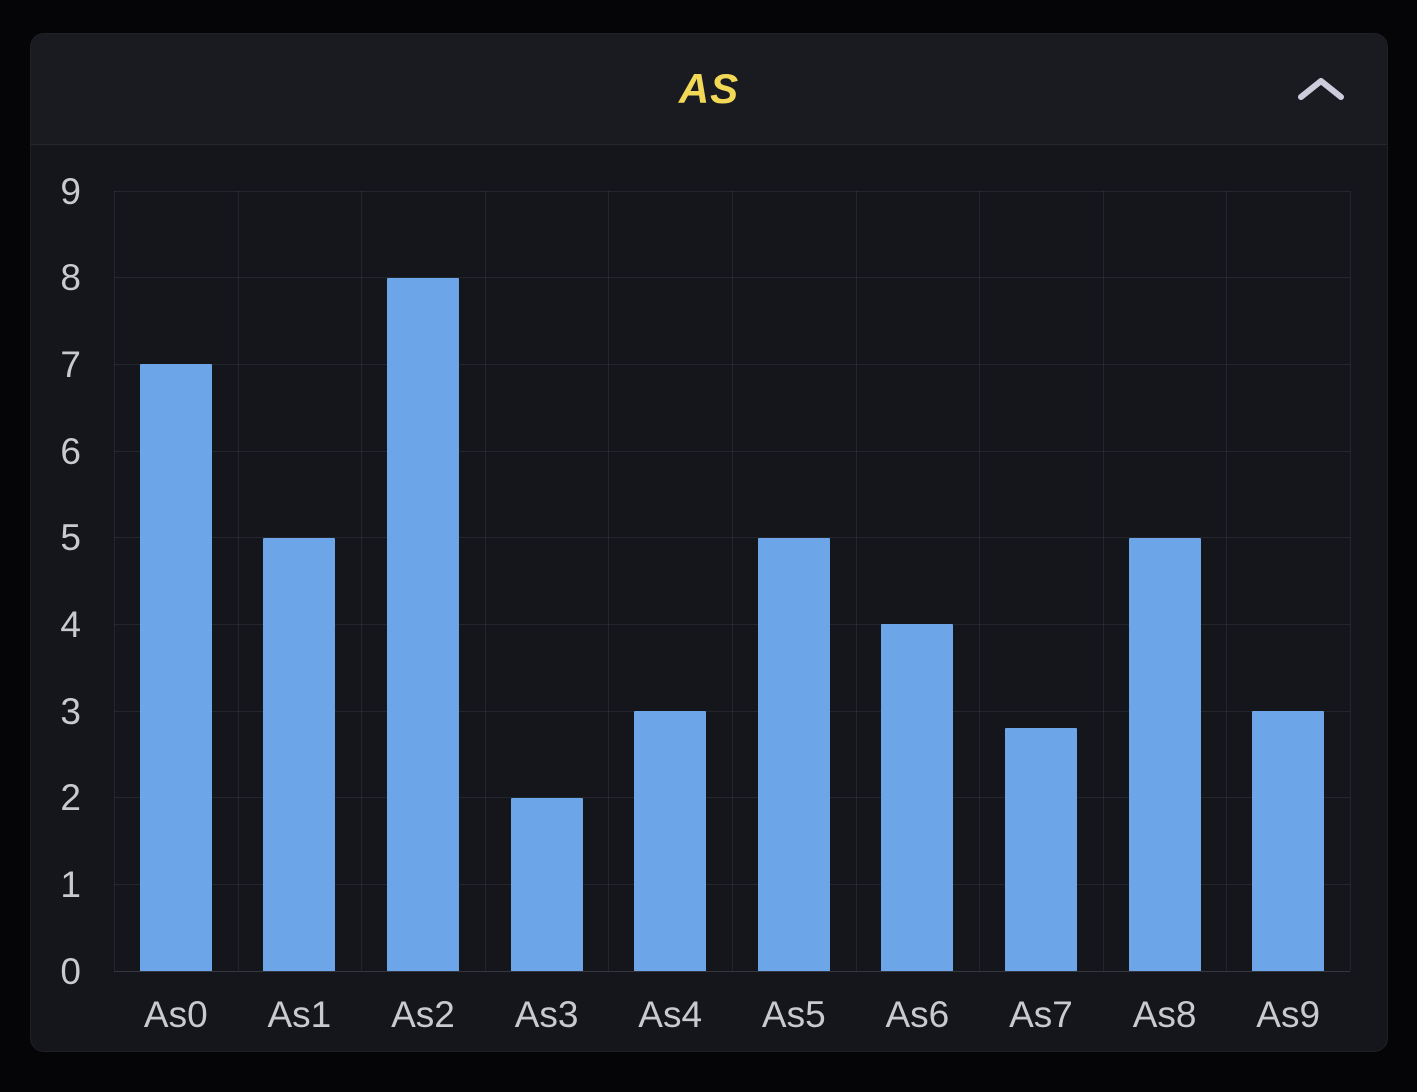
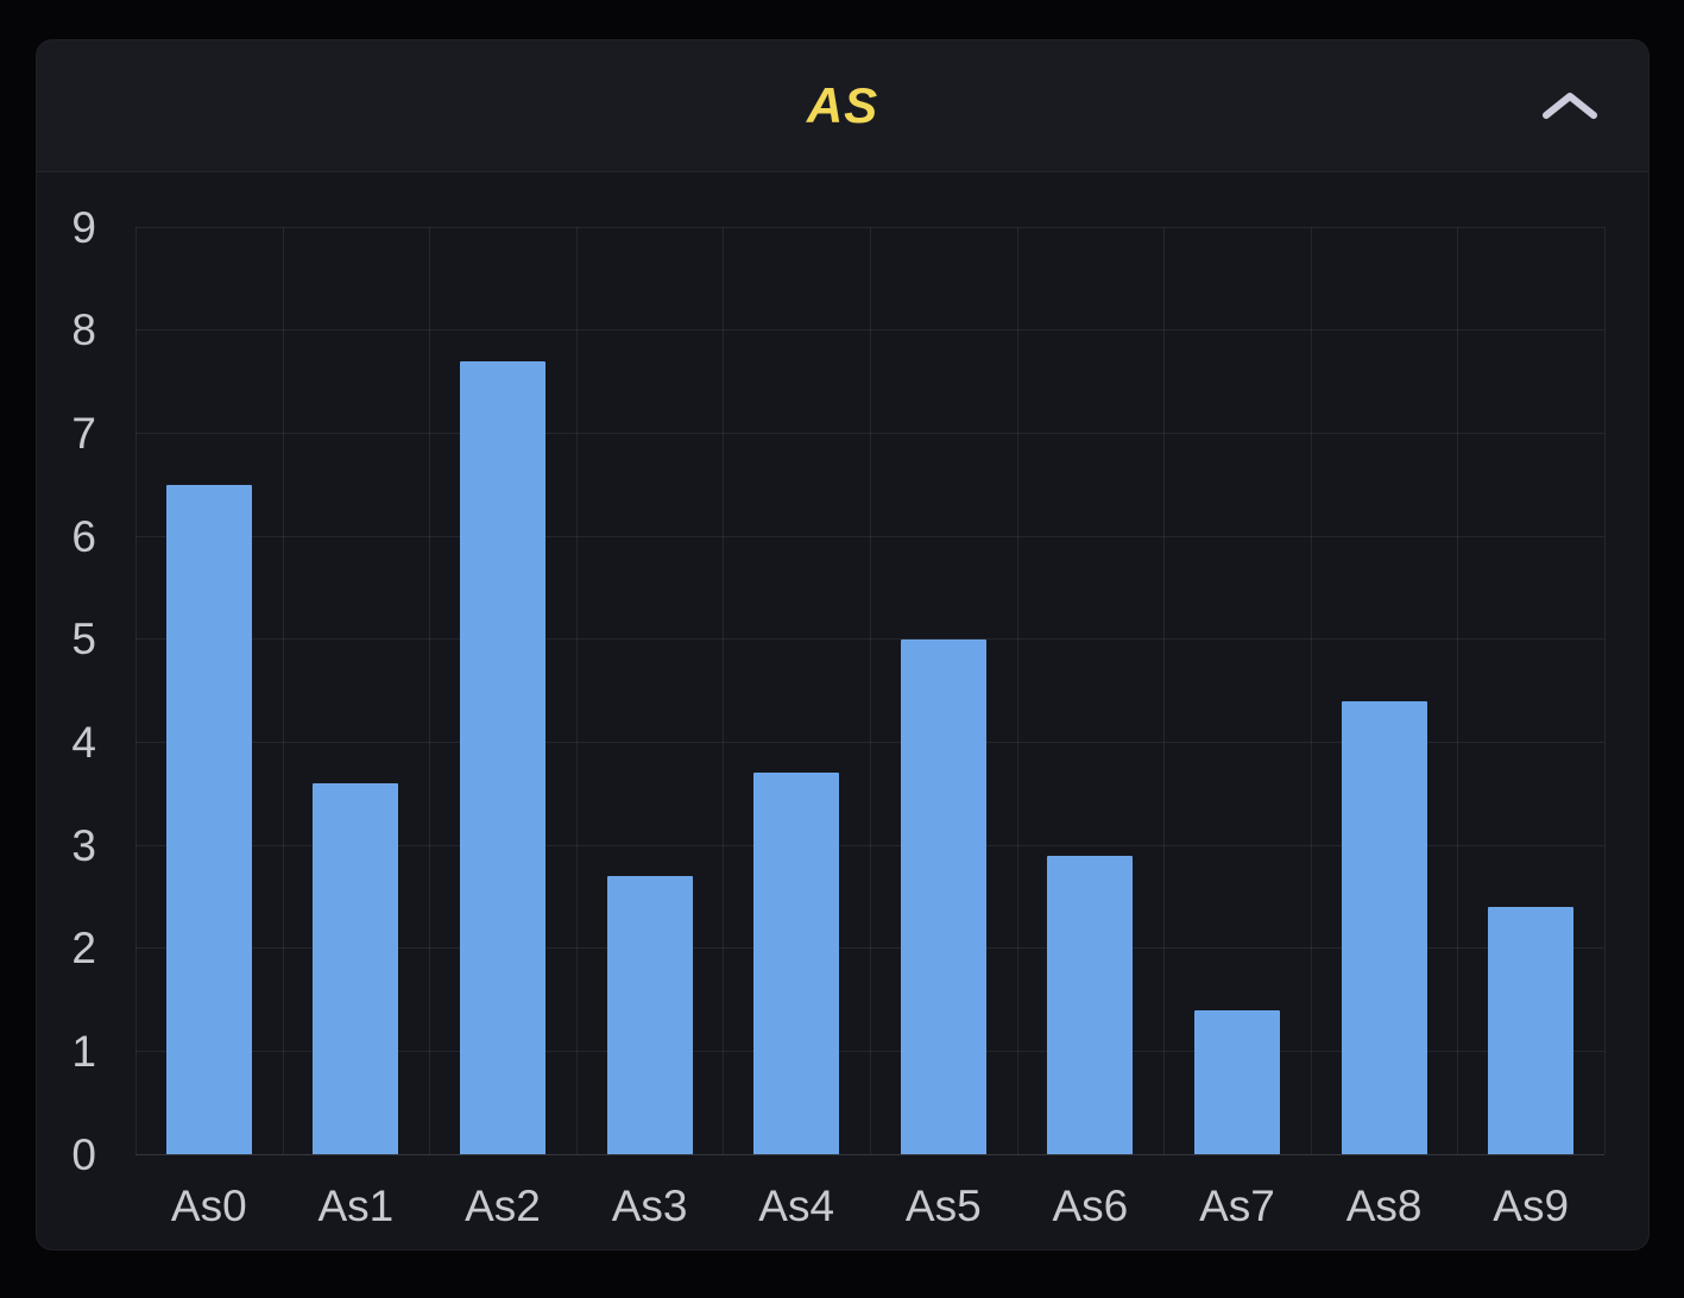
As0: 7.0 -> 6.5
As1: 5.0 -> 3.6
As2: 8.0 -> 7.7
As3: 2.0 -> 2.7
As4: 3.0 -> 3.7
As6: 4.0 -> 2.9
As7: 2.8 -> 1.4
As8: 5.0 -> 4.4
As9: 3.0 -> 2.4
